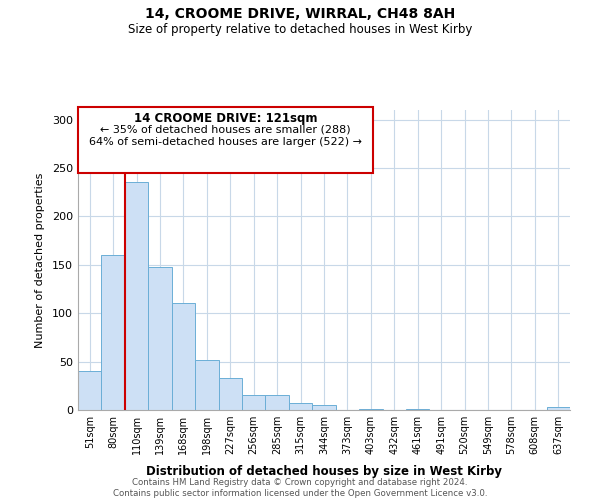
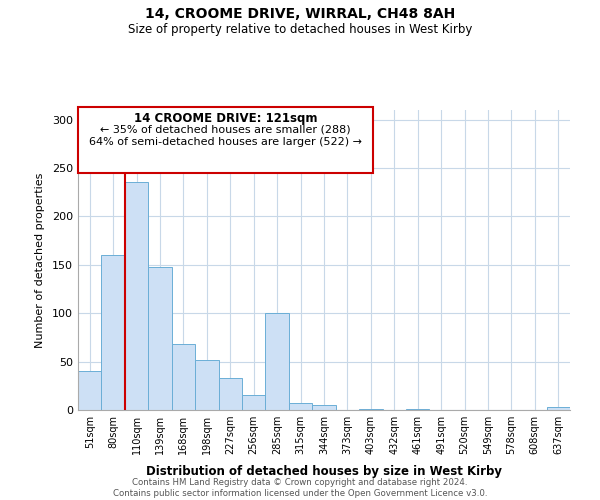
168sqm: 111 -> 68
285sqm: 15 -> 100
